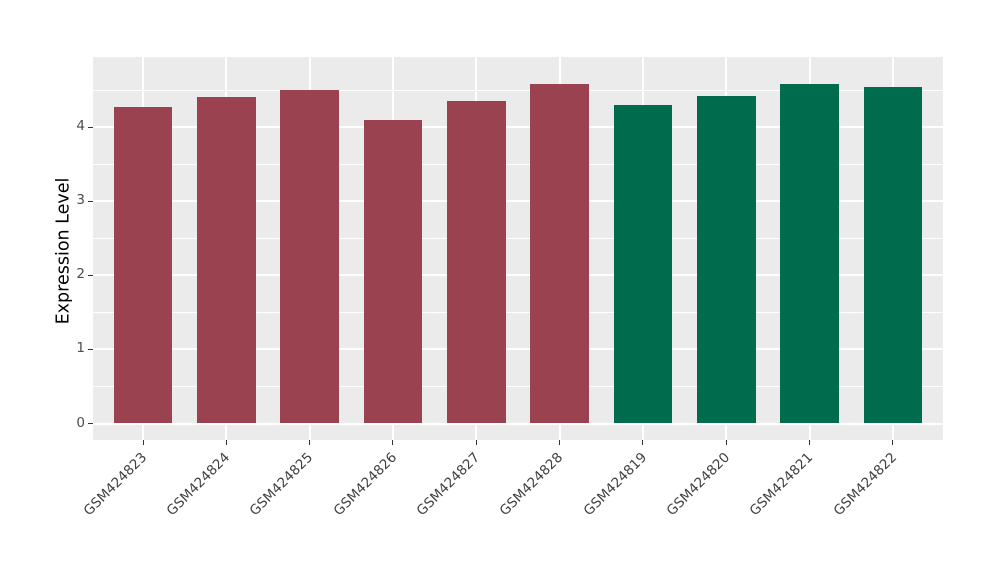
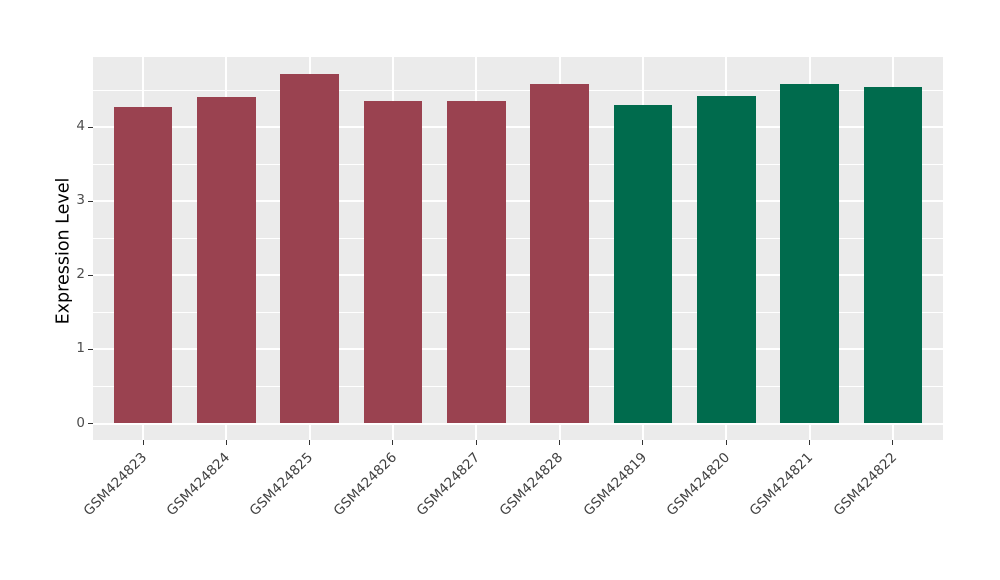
GSM424825: 4.5 -> 4.7
GSM424826: 4.1 -> 4.3
